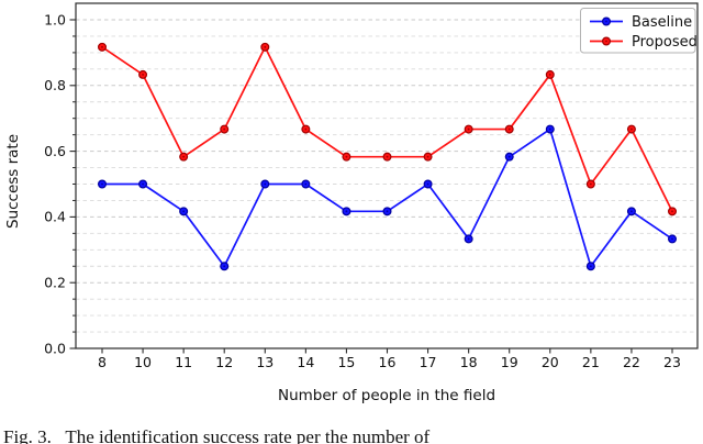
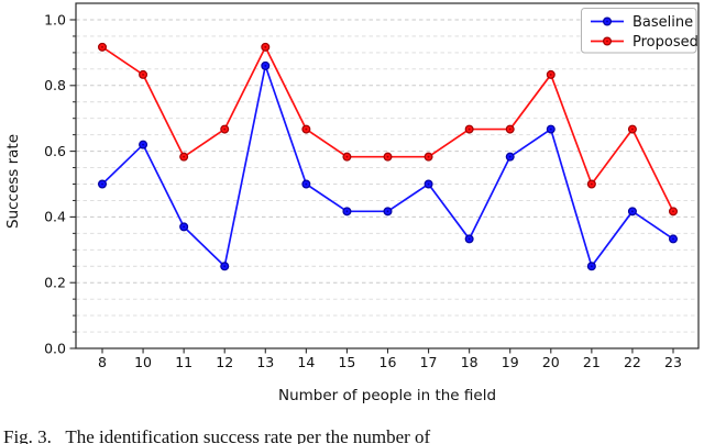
Baseline/10: 0.50 -> 0.62
Baseline/11: 0.42 -> 0.37
Baseline/13: 0.50 -> 0.86
